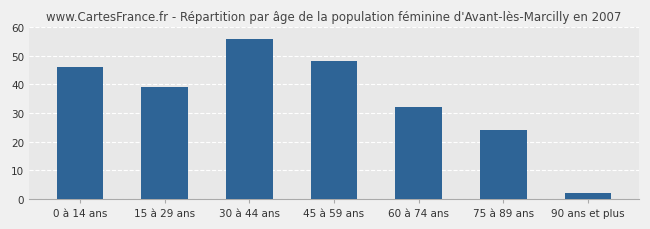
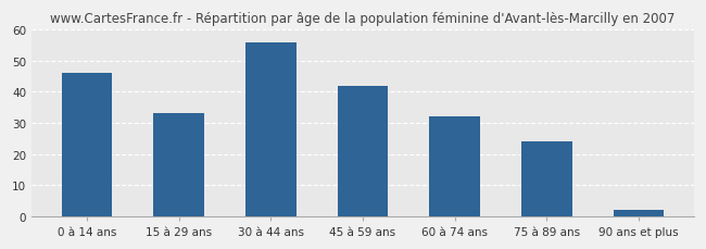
15 à 29 ans: 39 -> 33
45 à 59 ans: 48 -> 42
